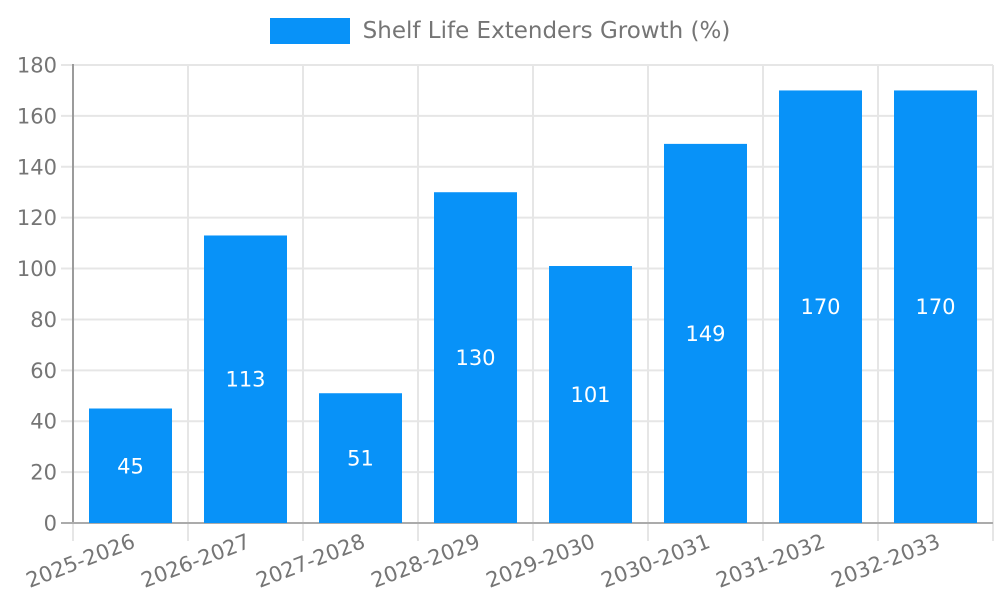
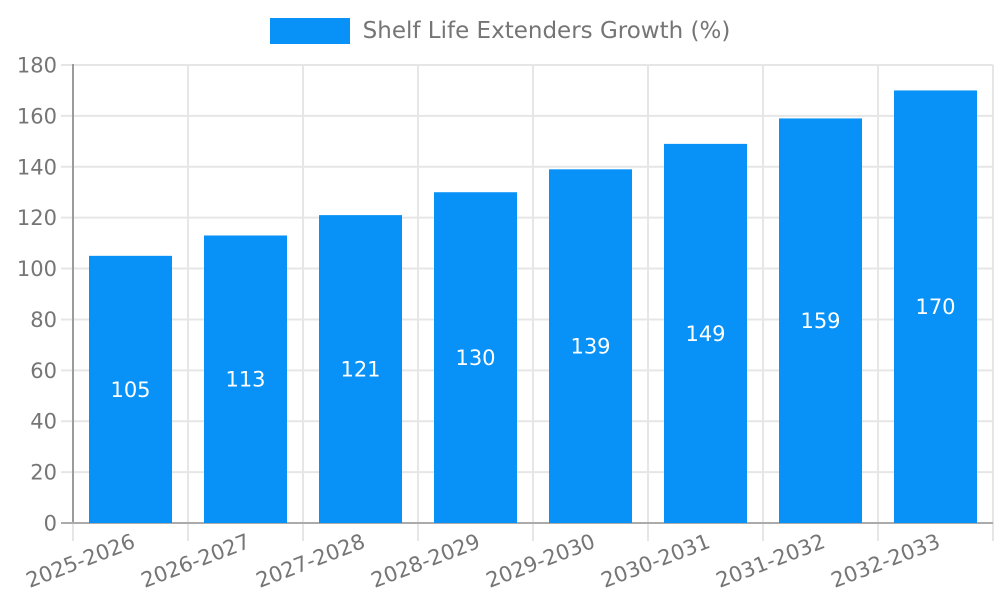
2025-2026: 45 -> 105
2027-2028: 51 -> 121
2029-2030: 101 -> 139
2031-2032: 170 -> 159
